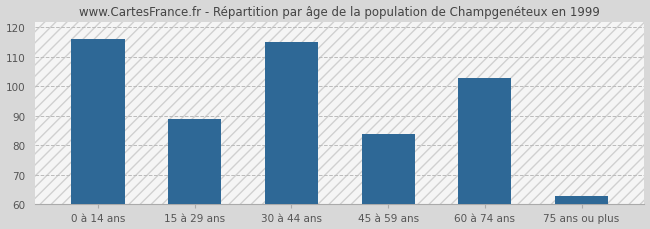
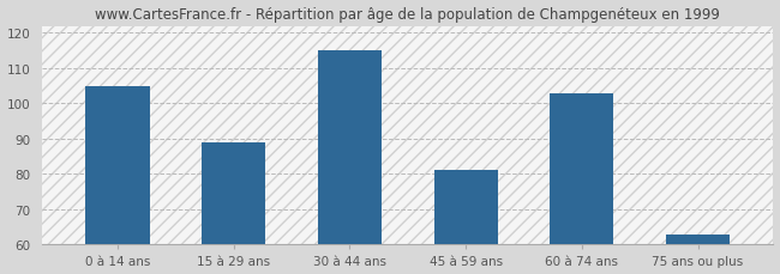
0 à 14 ans: 116 -> 105
45 à 59 ans: 84 -> 81
